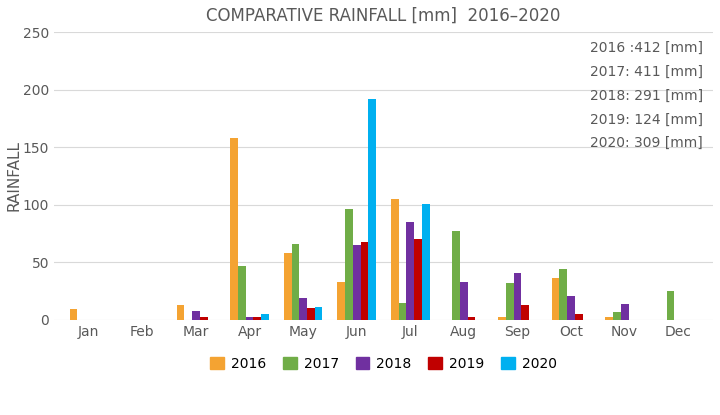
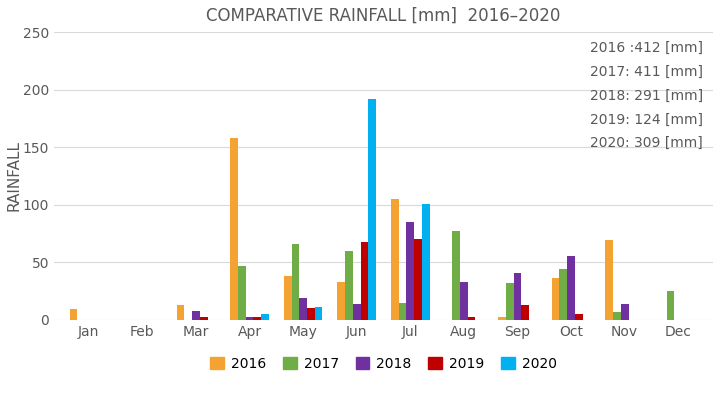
2016/May: 58 -> 38
2017/Jun: 96 -> 60
2018/Jun: 65 -> 14
2018/Oct: 21 -> 55
2016/Nov: 2 -> 69
